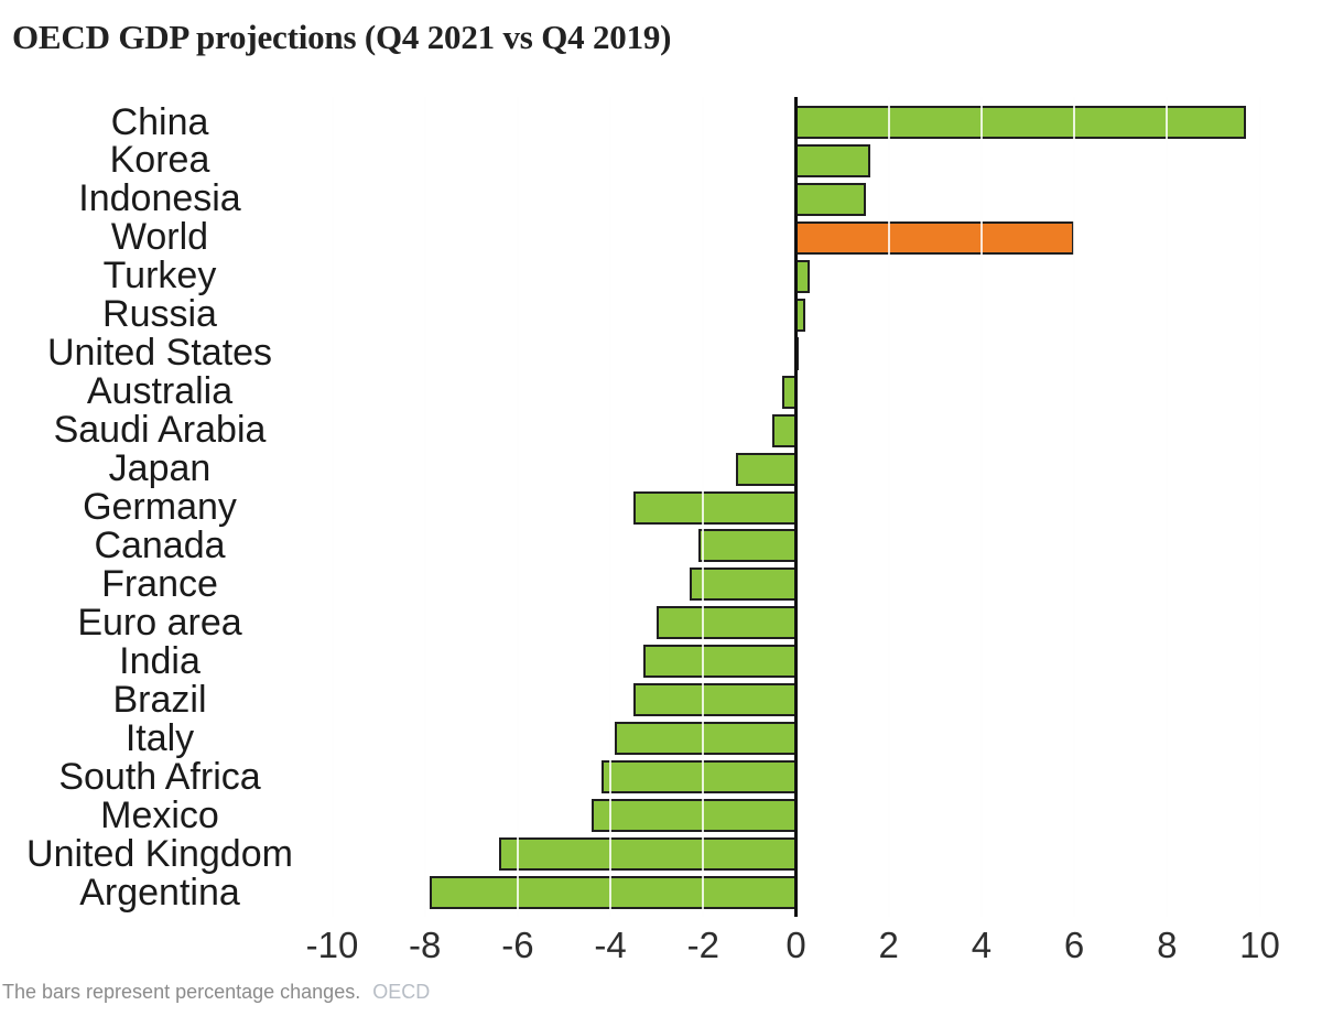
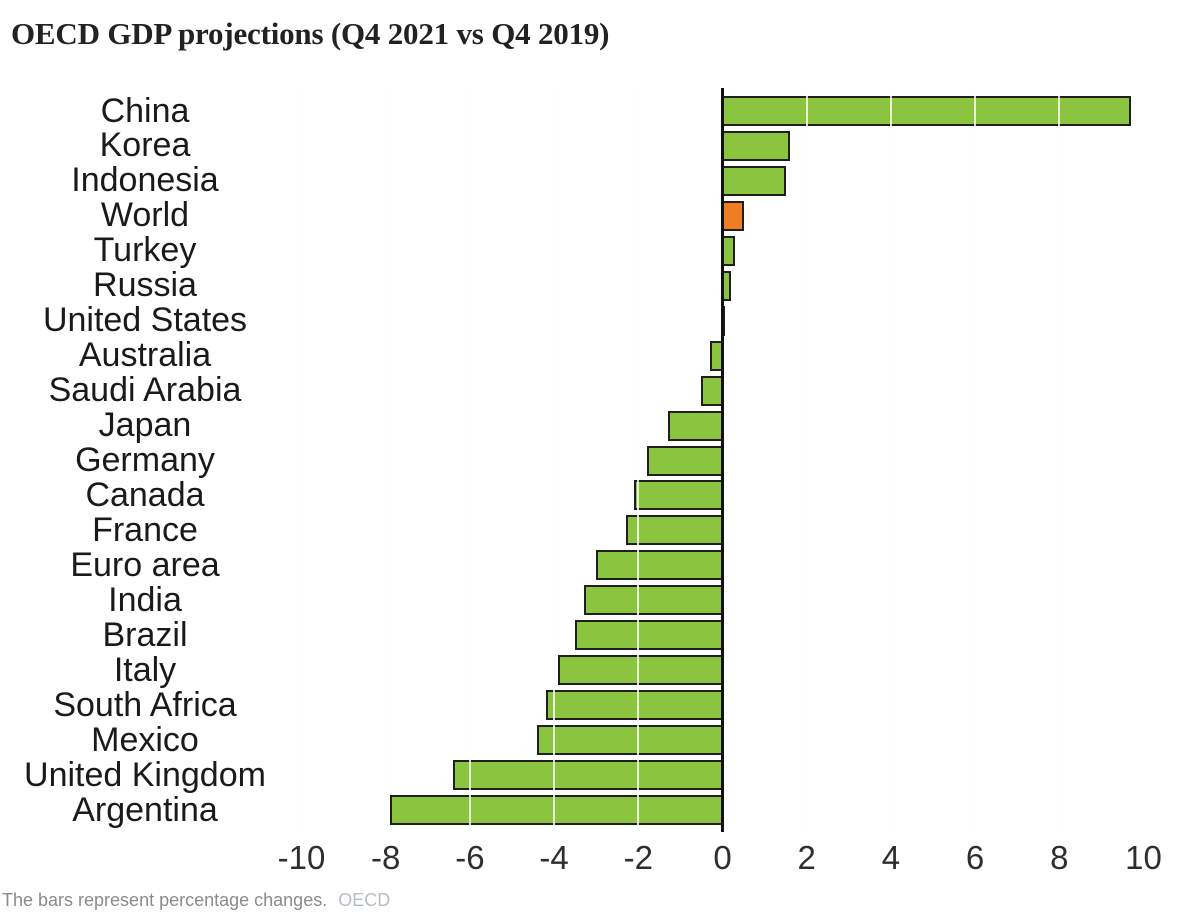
World: 6.0 -> 0.5
Germany: -3.5 -> -1.8
